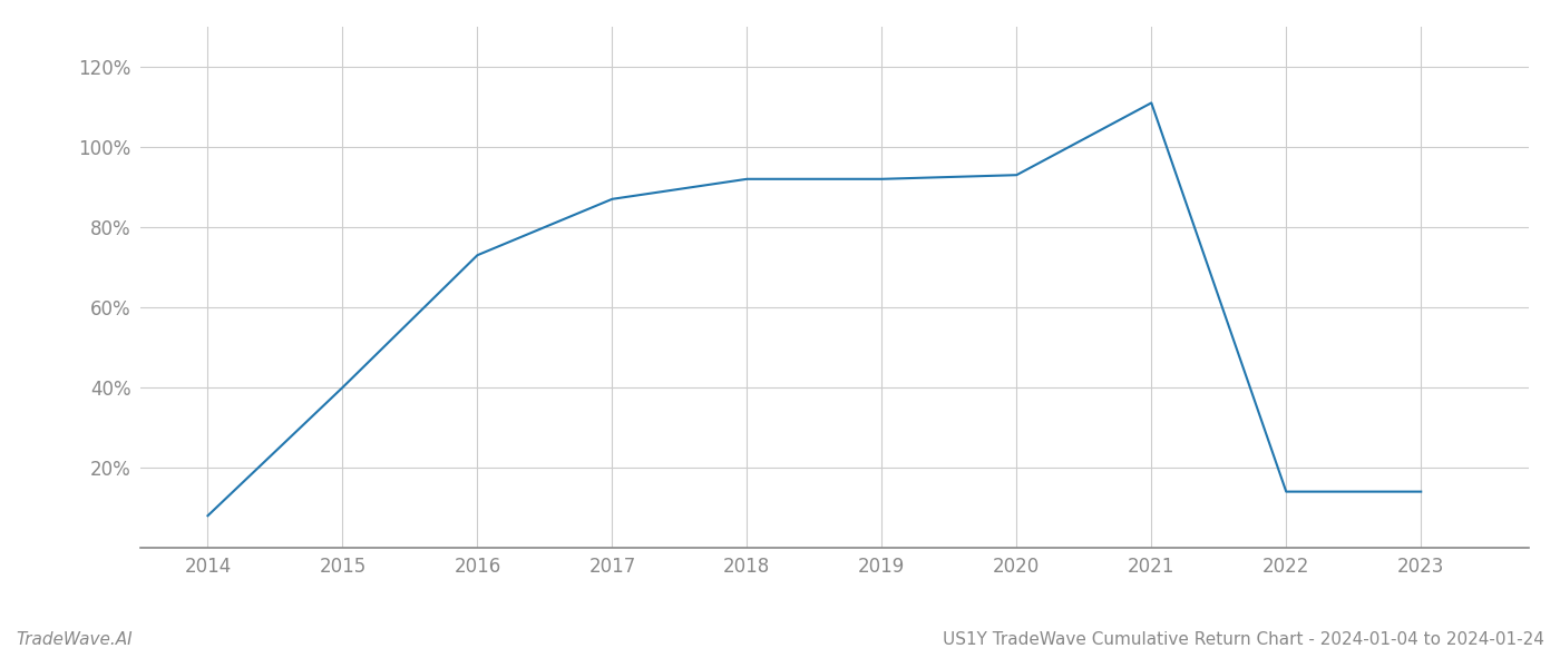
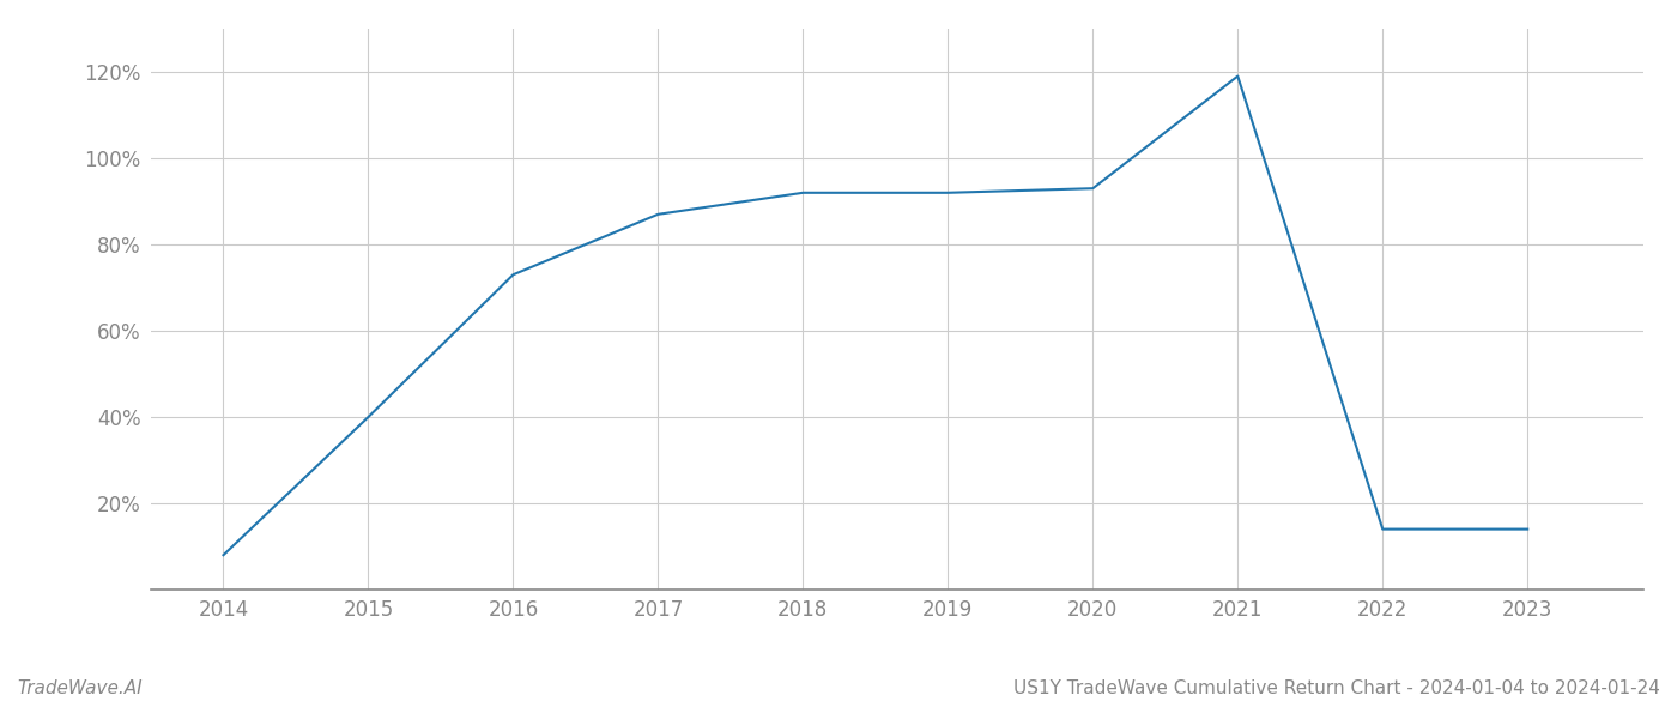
2021: 111% -> 119%
